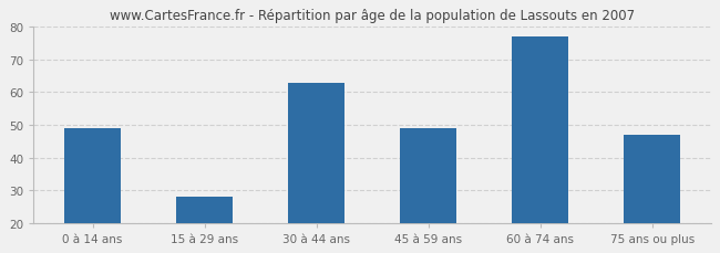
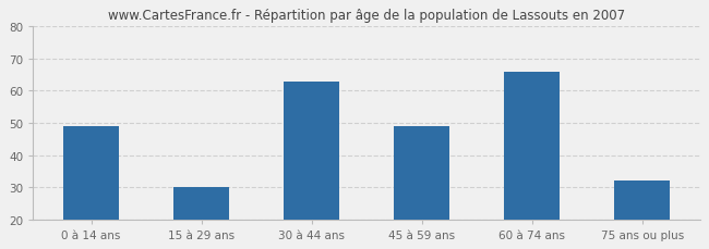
15 à 29 ans: 28 -> 30
60 à 74 ans: 77 -> 66
75 ans ou plus: 47 -> 32
